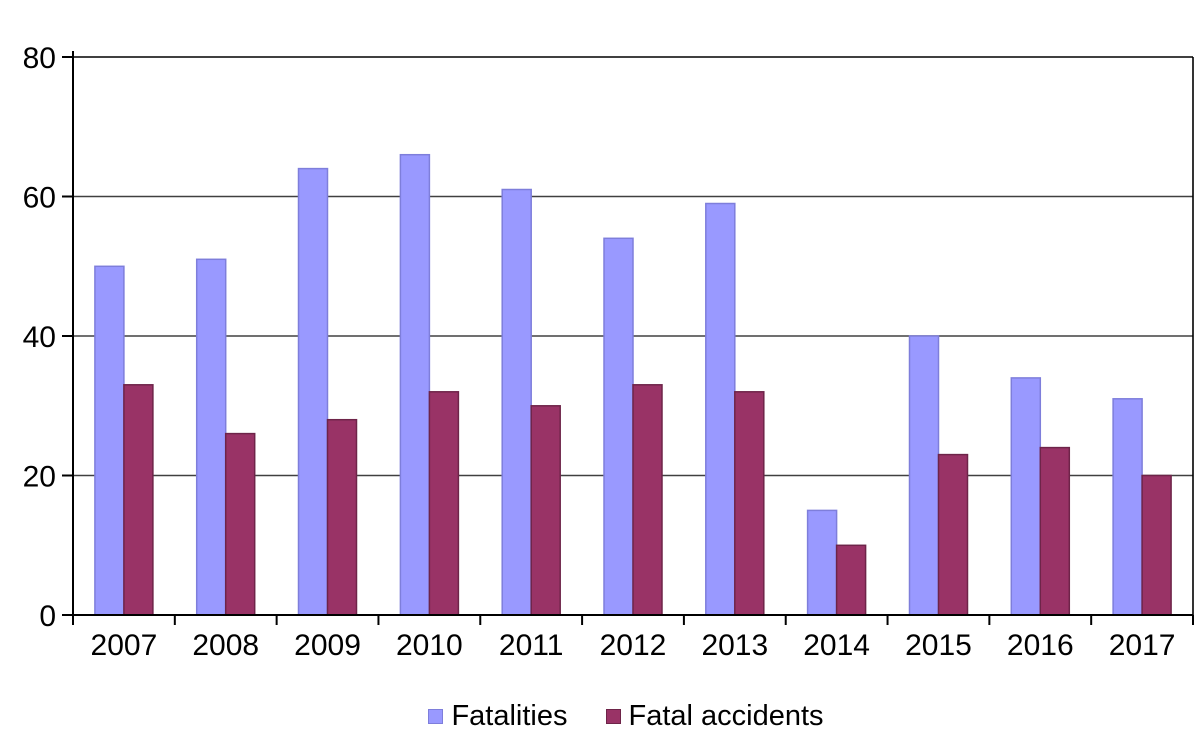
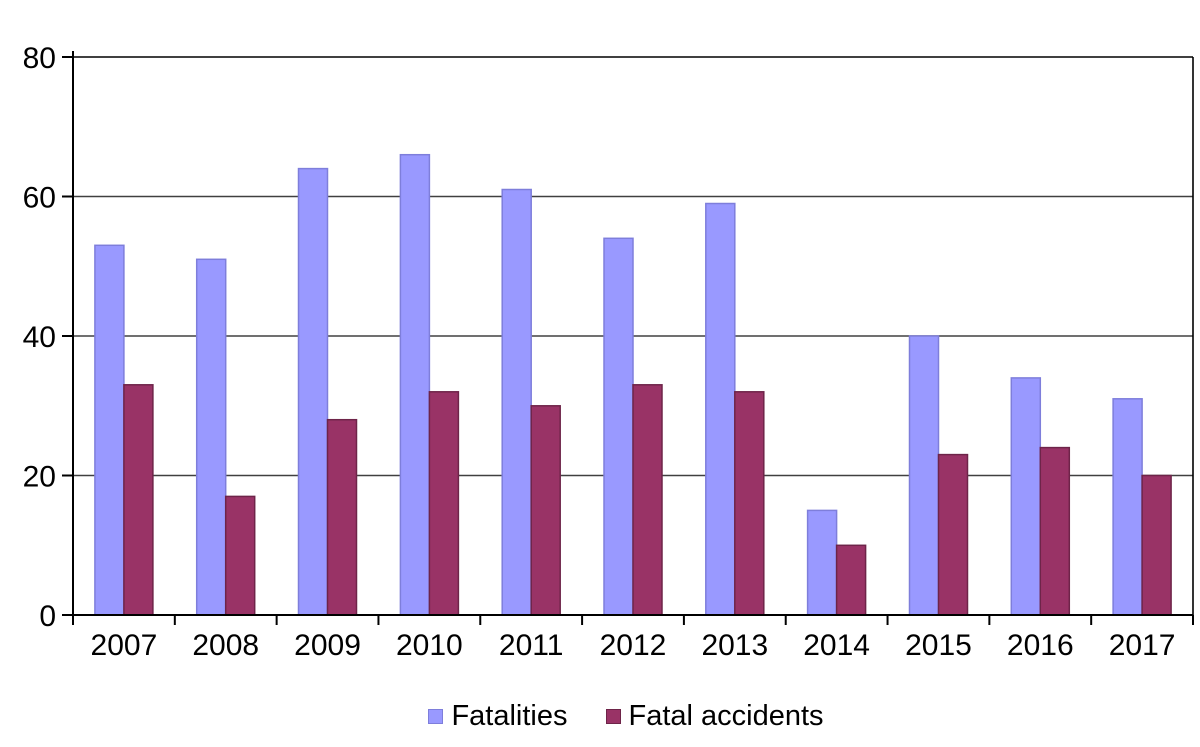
Fatalities/2007: 50 -> 53
Fatal accidents/2008: 26 -> 17
